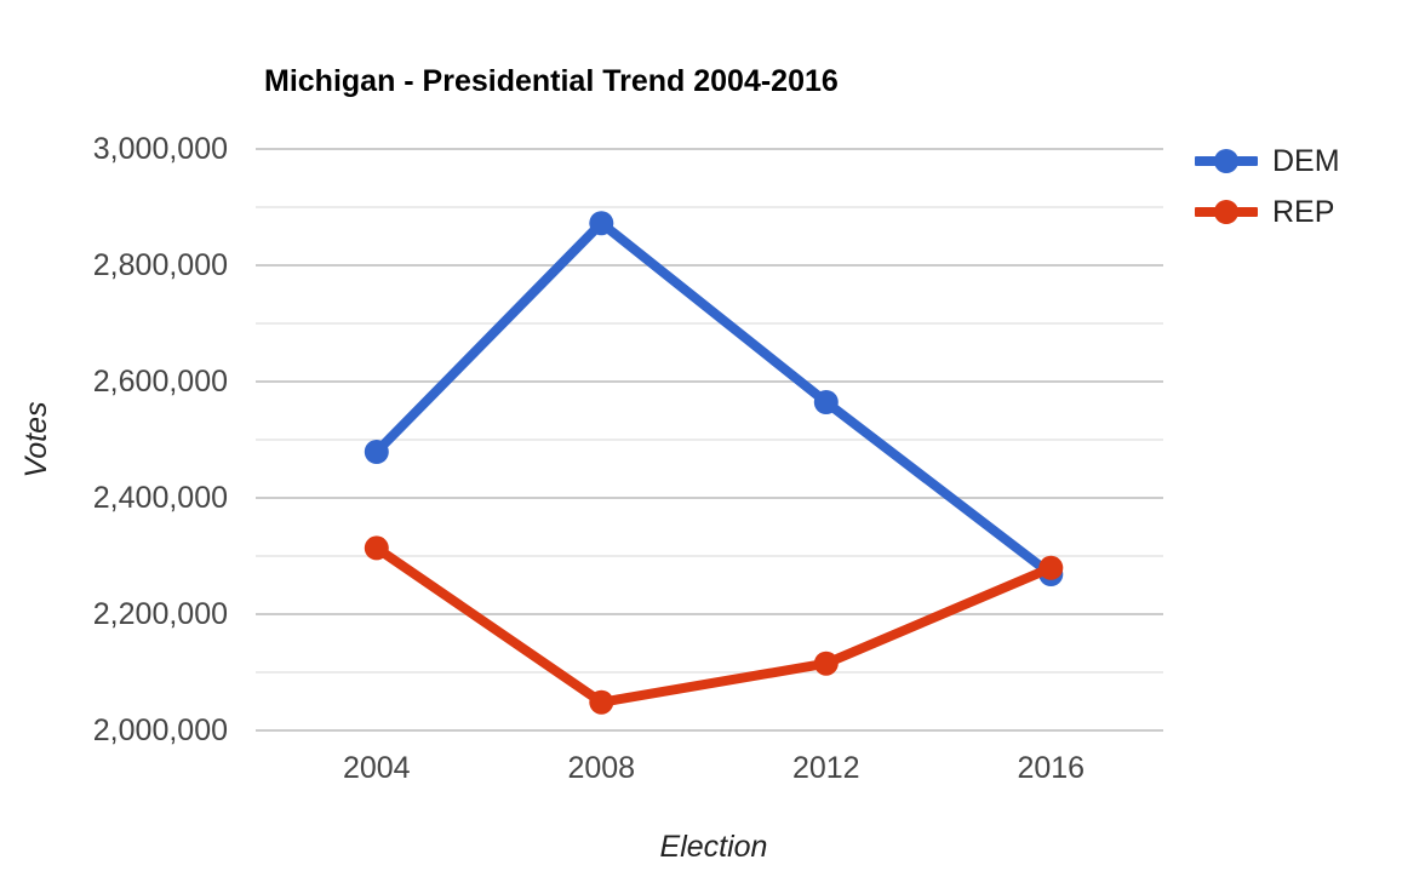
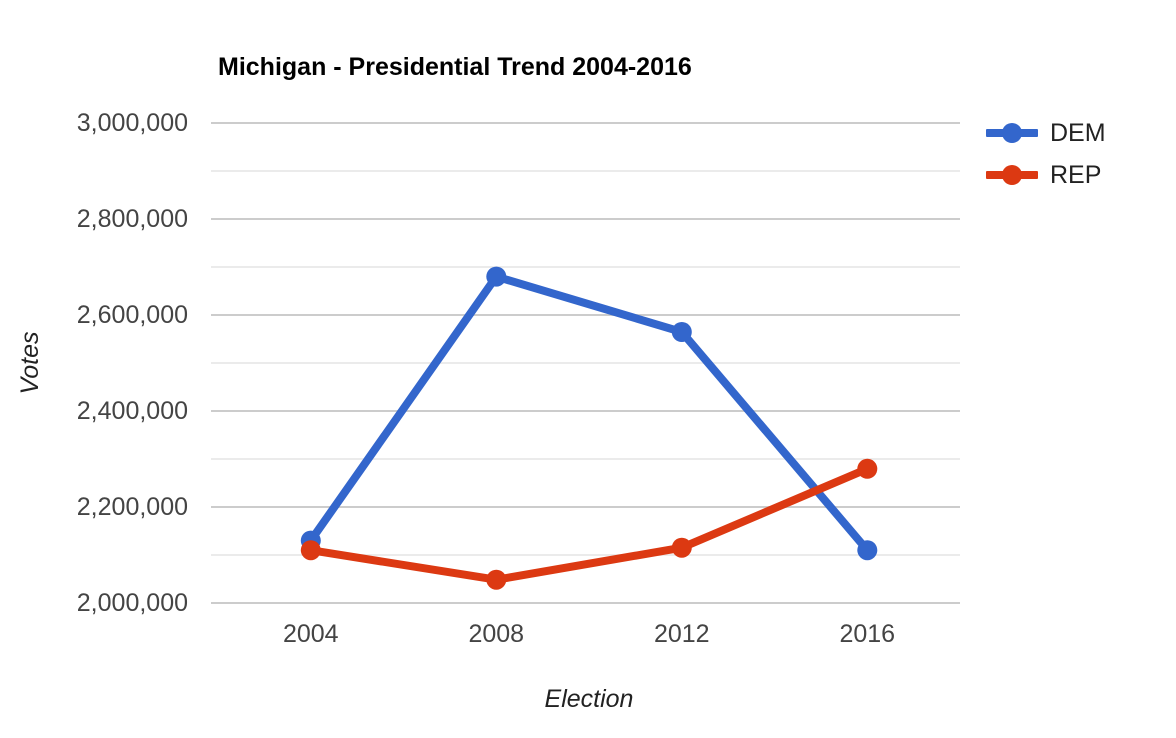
DEM/2004: 2480000 -> 2130000
REP/2004: 2310000 -> 2110000
DEM/2008: 2870000 -> 2680000
DEM/2016: 2270000 -> 2110000
